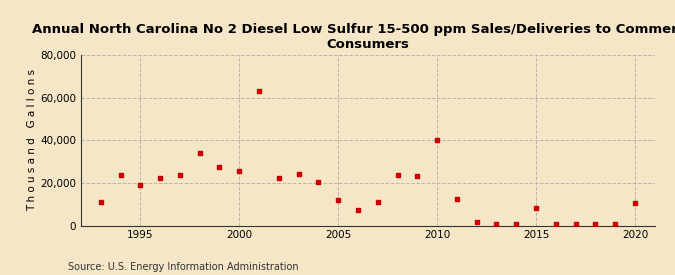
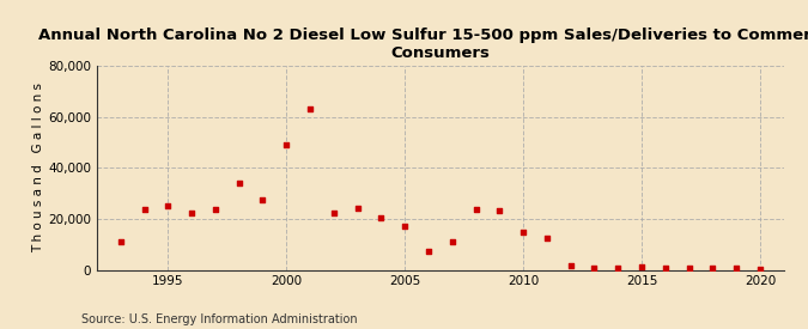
1995: 19,000 -> 25,000
2000: 25,500 -> 49,000
2005: 12,000 -> 17,000
2010: 40,000 -> 15,000
2015: 8,000 -> 1,200
2020: 10,500 -> 300
